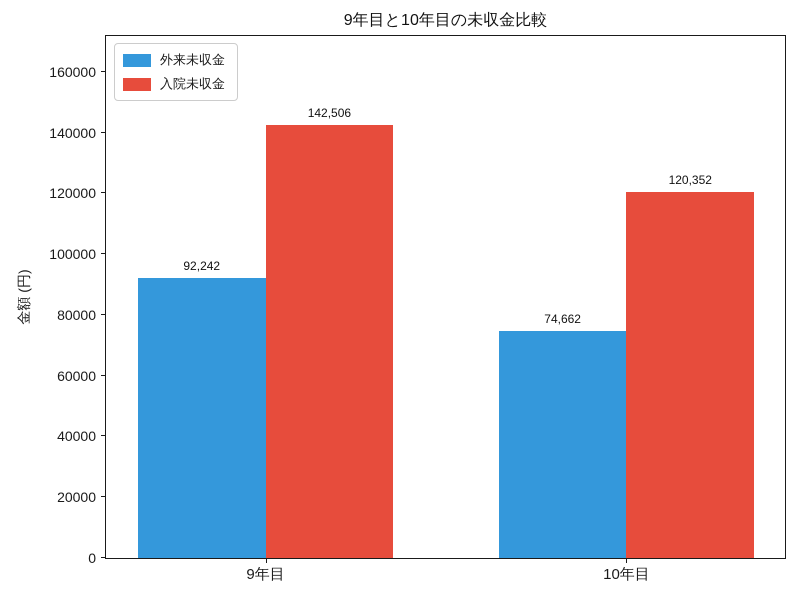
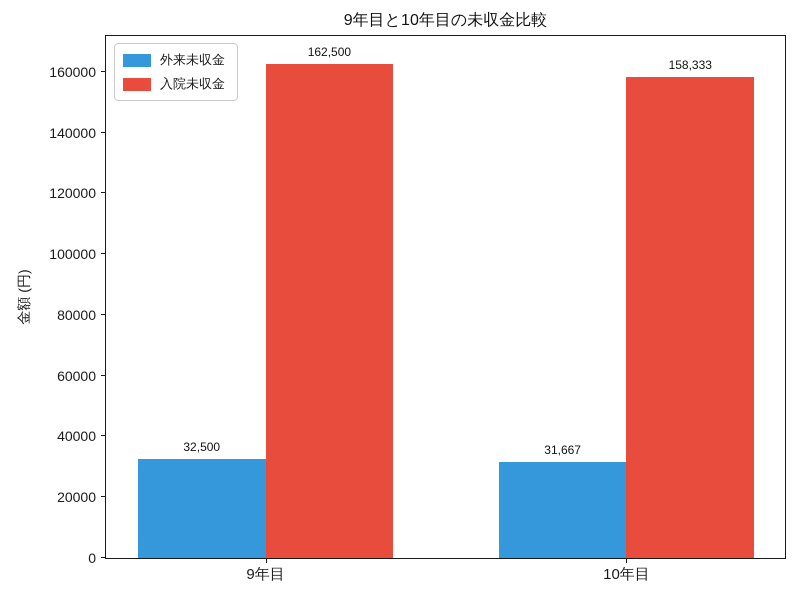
外来未収金/9年目: 92,242 -> 32,500
入院未収金/9年目: 142,506 -> 162,500
外来未収金/10年目: 74,662 -> 31,667
入院未収金/10年目: 120,352 -> 158,333
